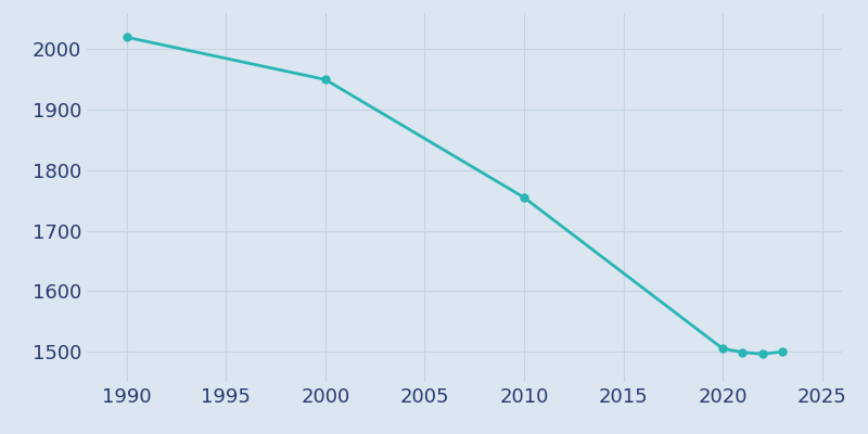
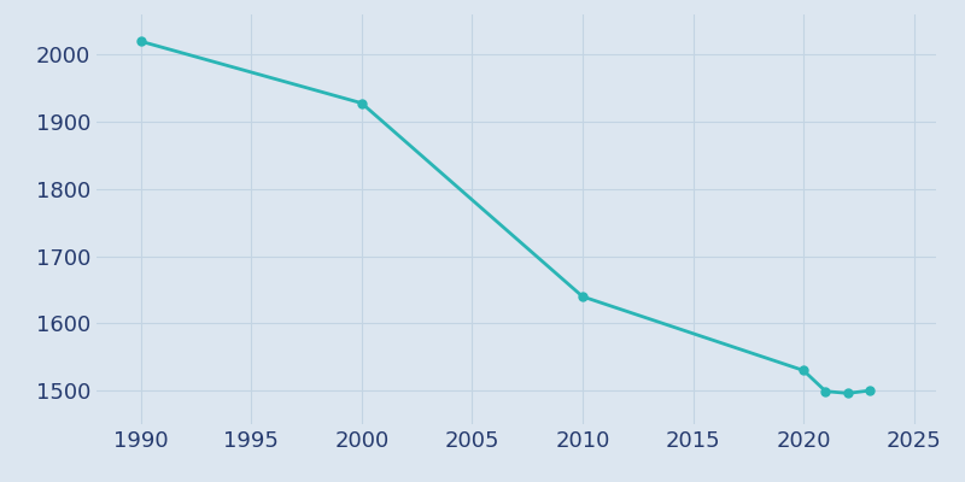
2000: 1950 -> 1928
2010: 1755 -> 1640
2020: 1505 -> 1530
